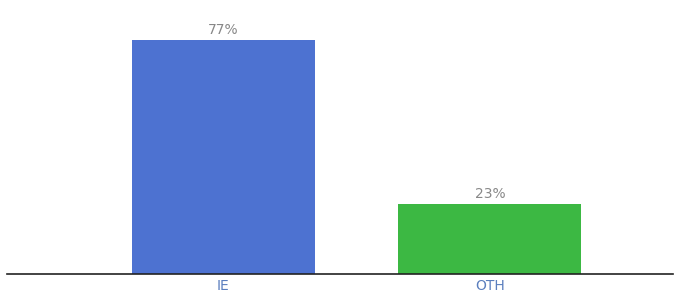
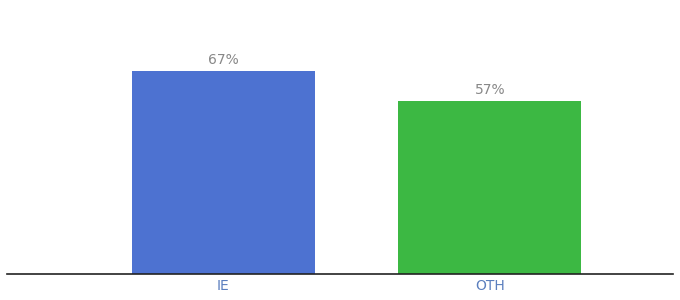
IE: 77% -> 67%
OTH: 23% -> 57%
